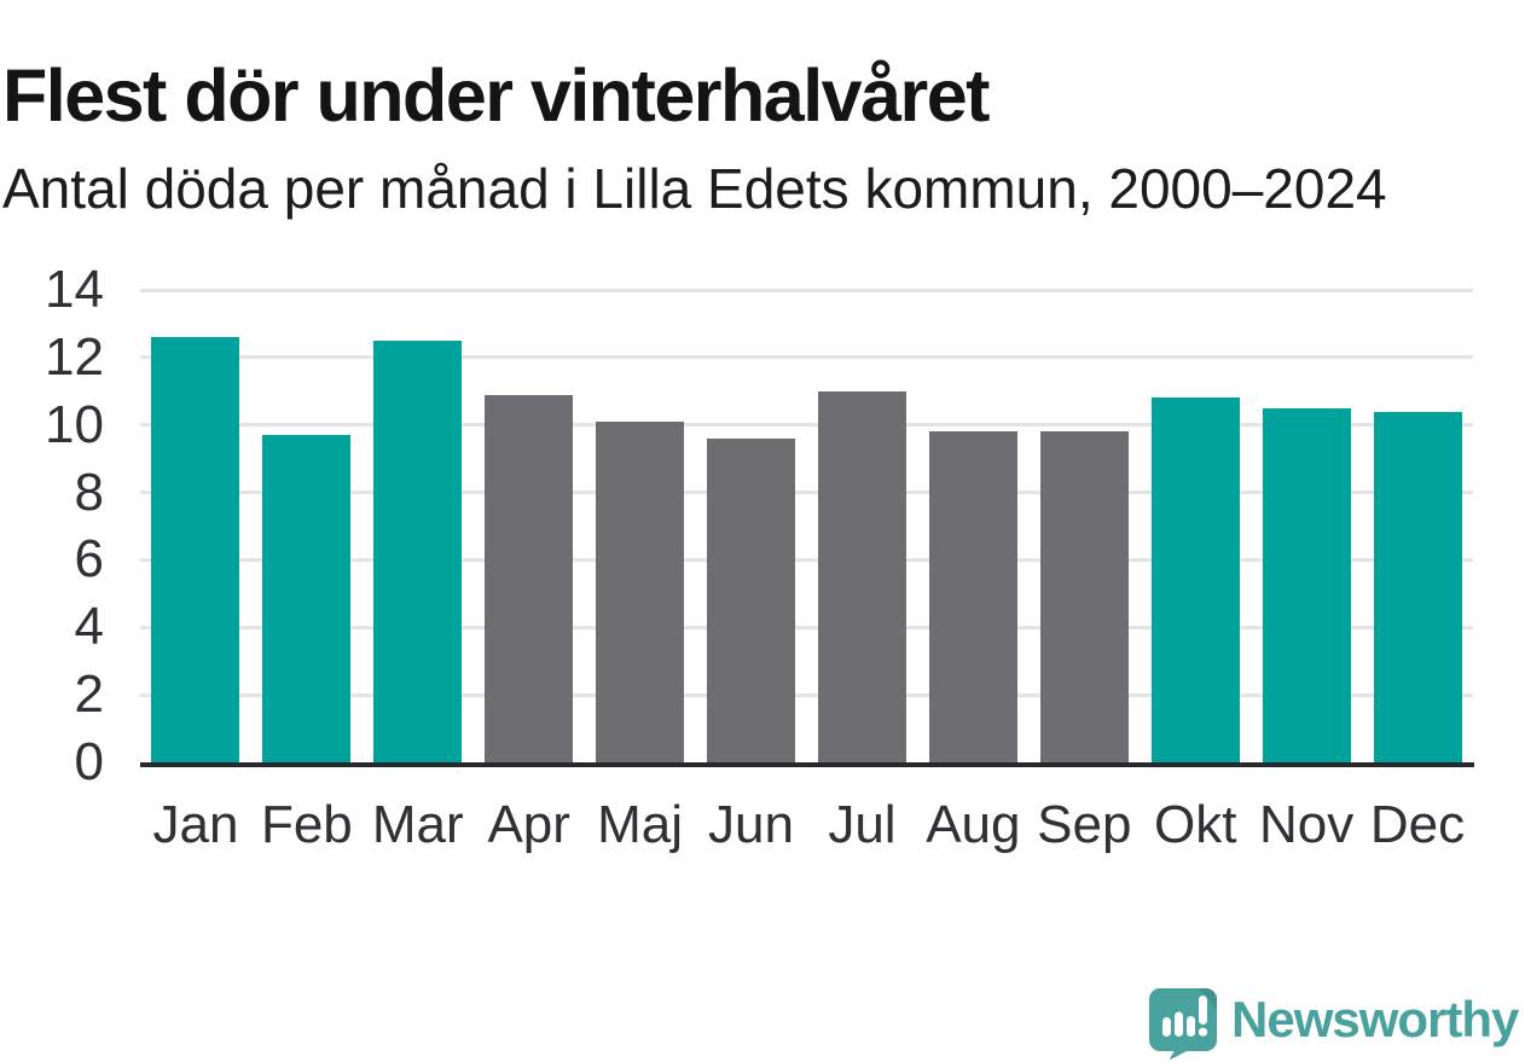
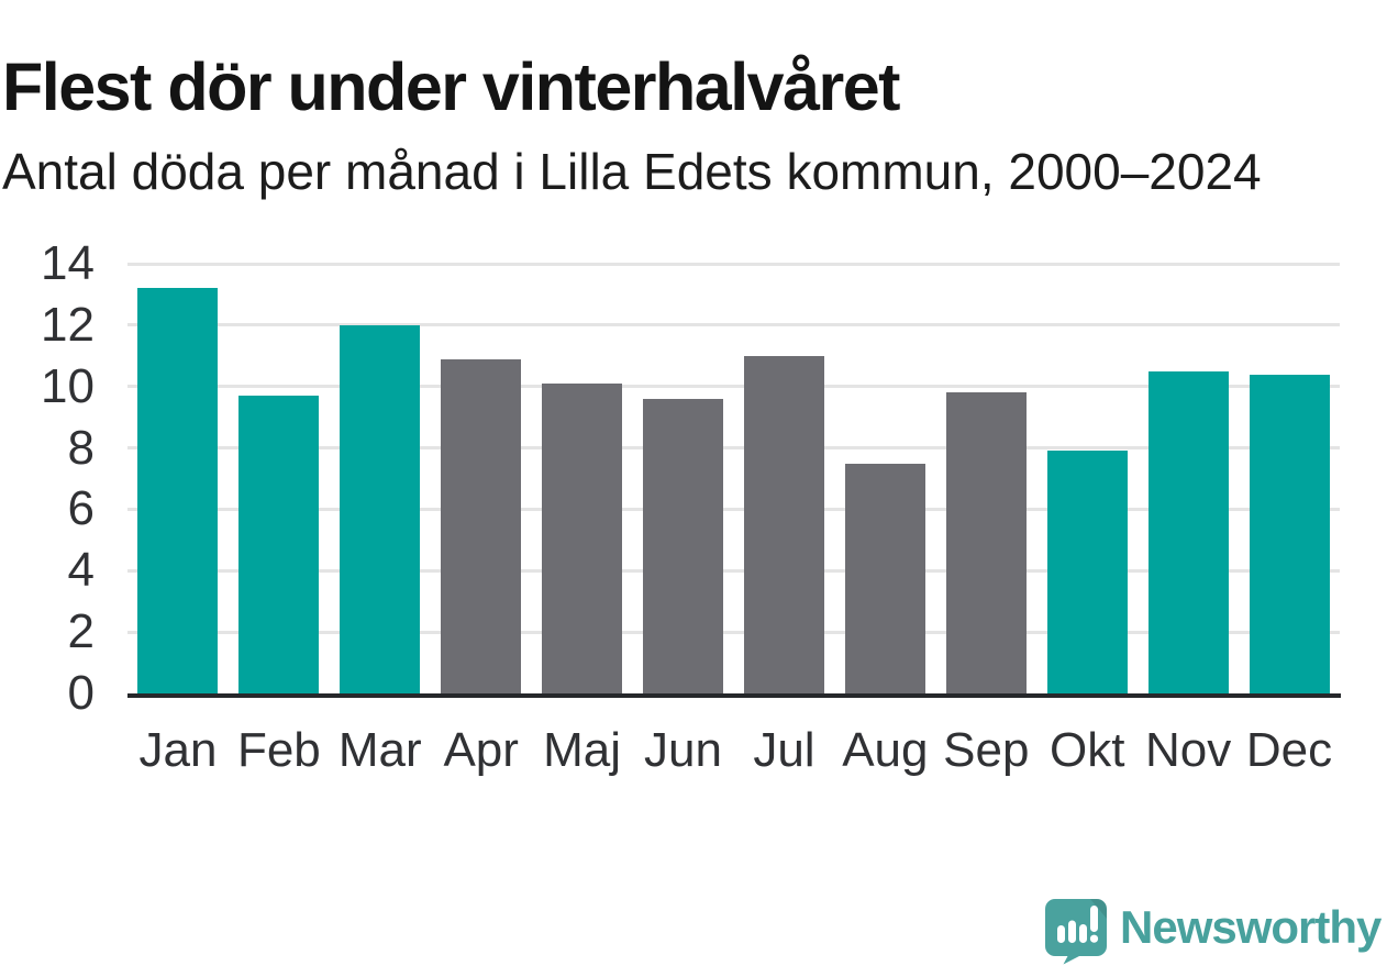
Jan: 12.6 -> 13.2
Mar: 12.5 -> 12.0
Aug: 9.8 -> 7.5
Okt: 10.8 -> 7.9
